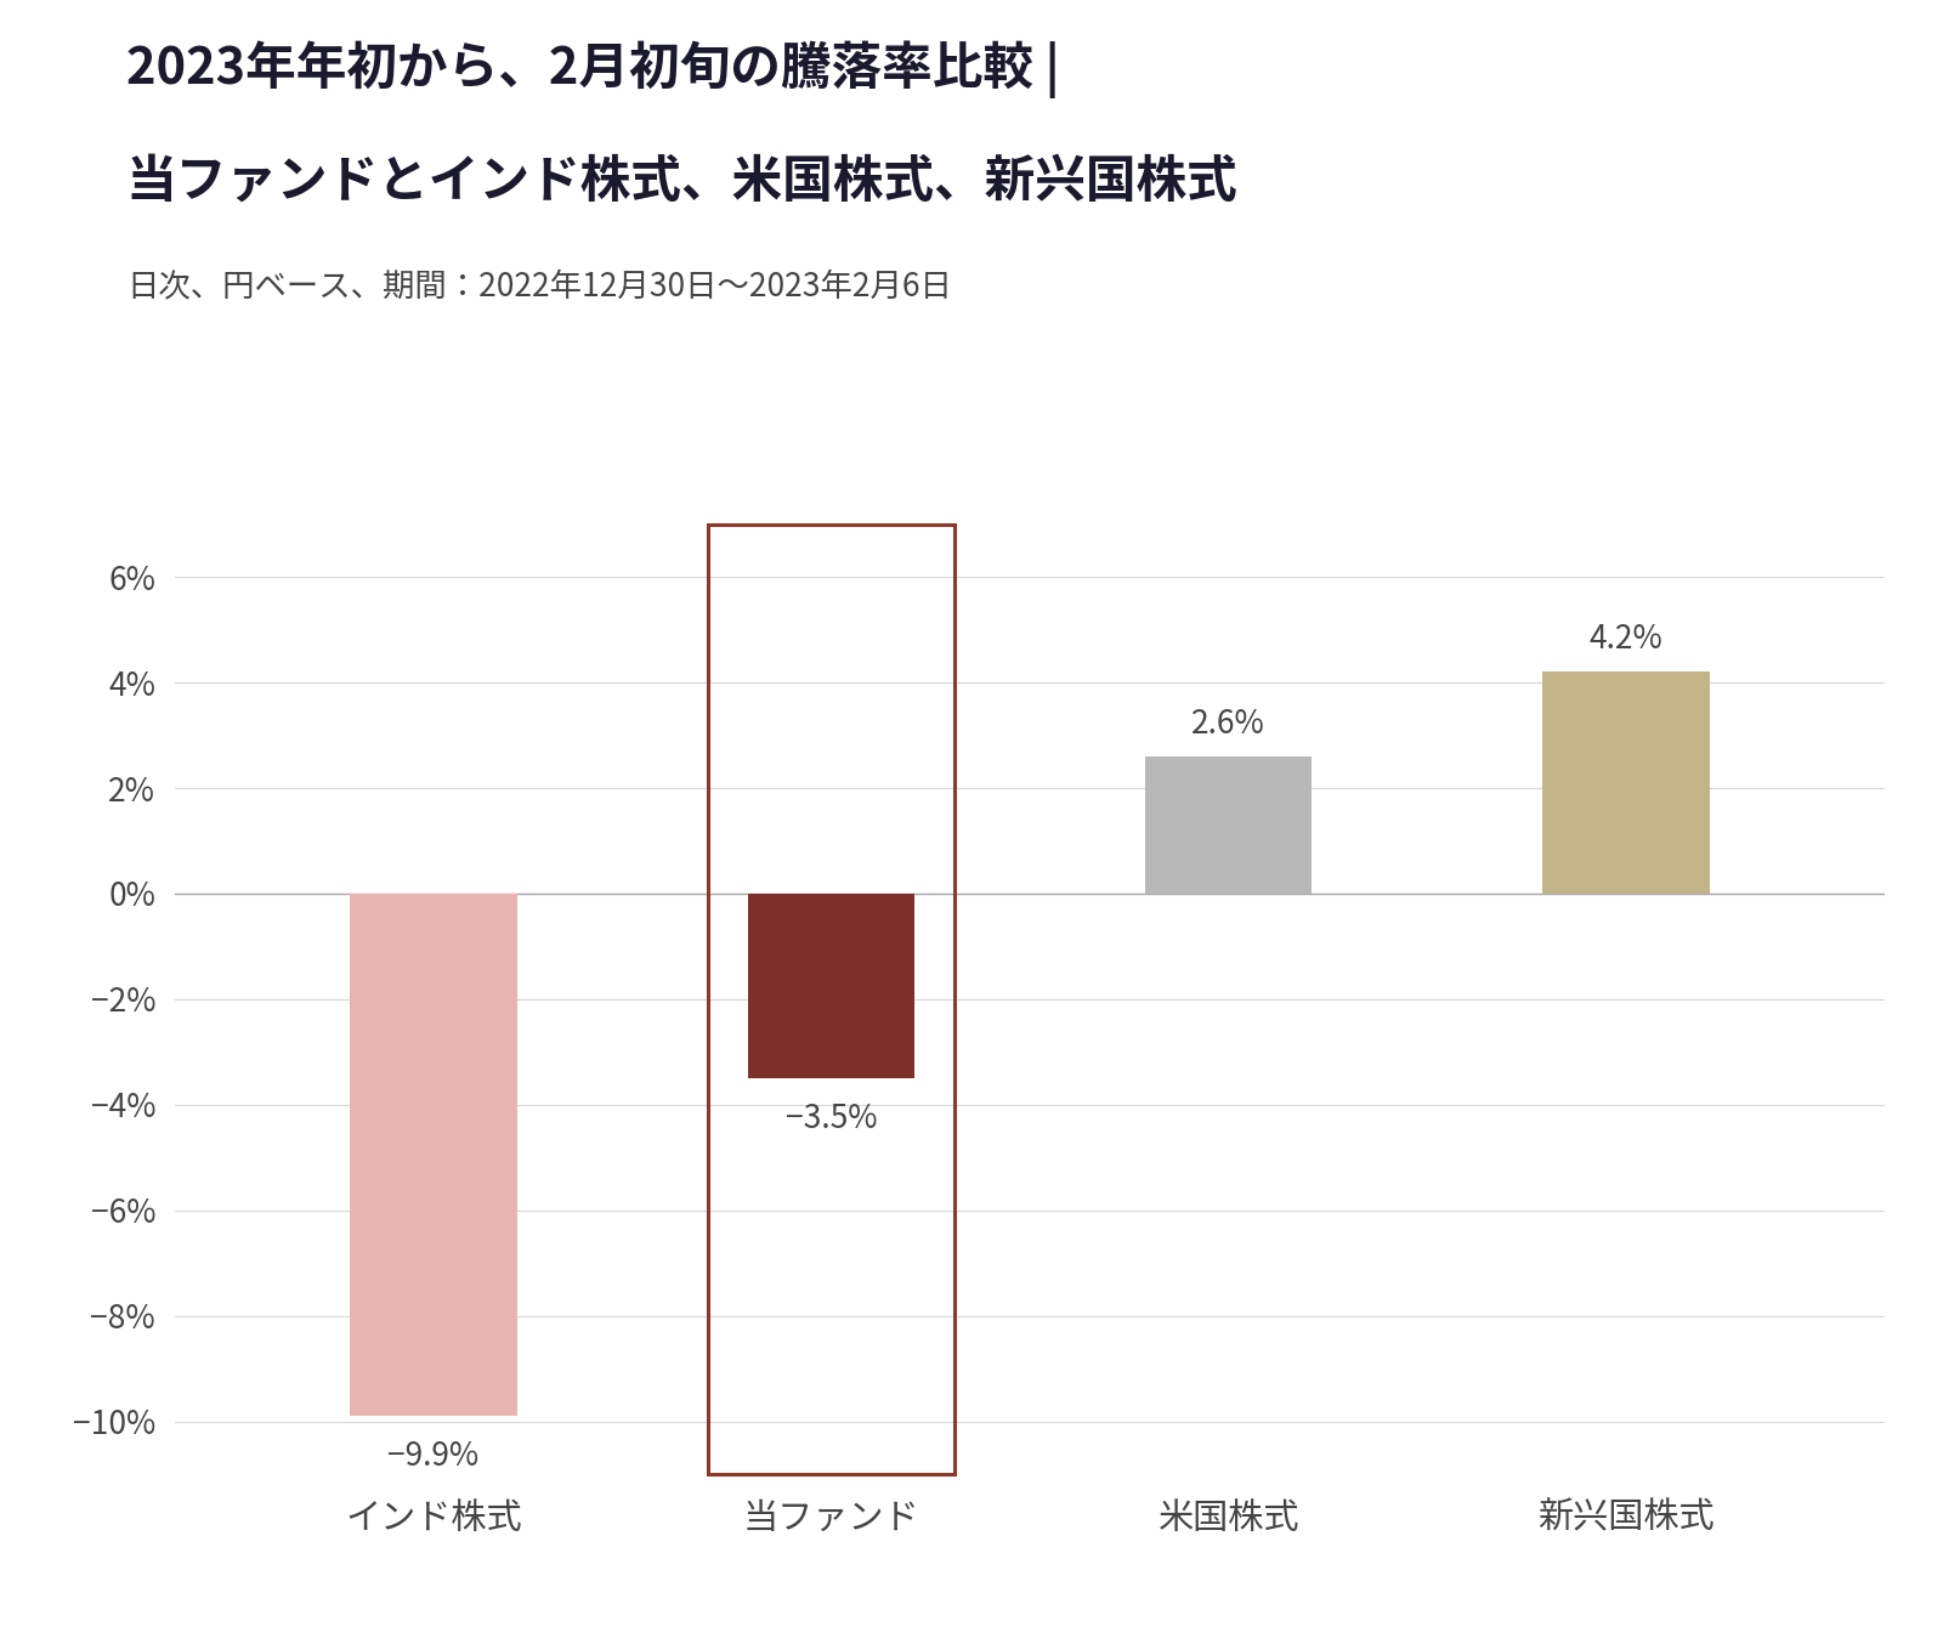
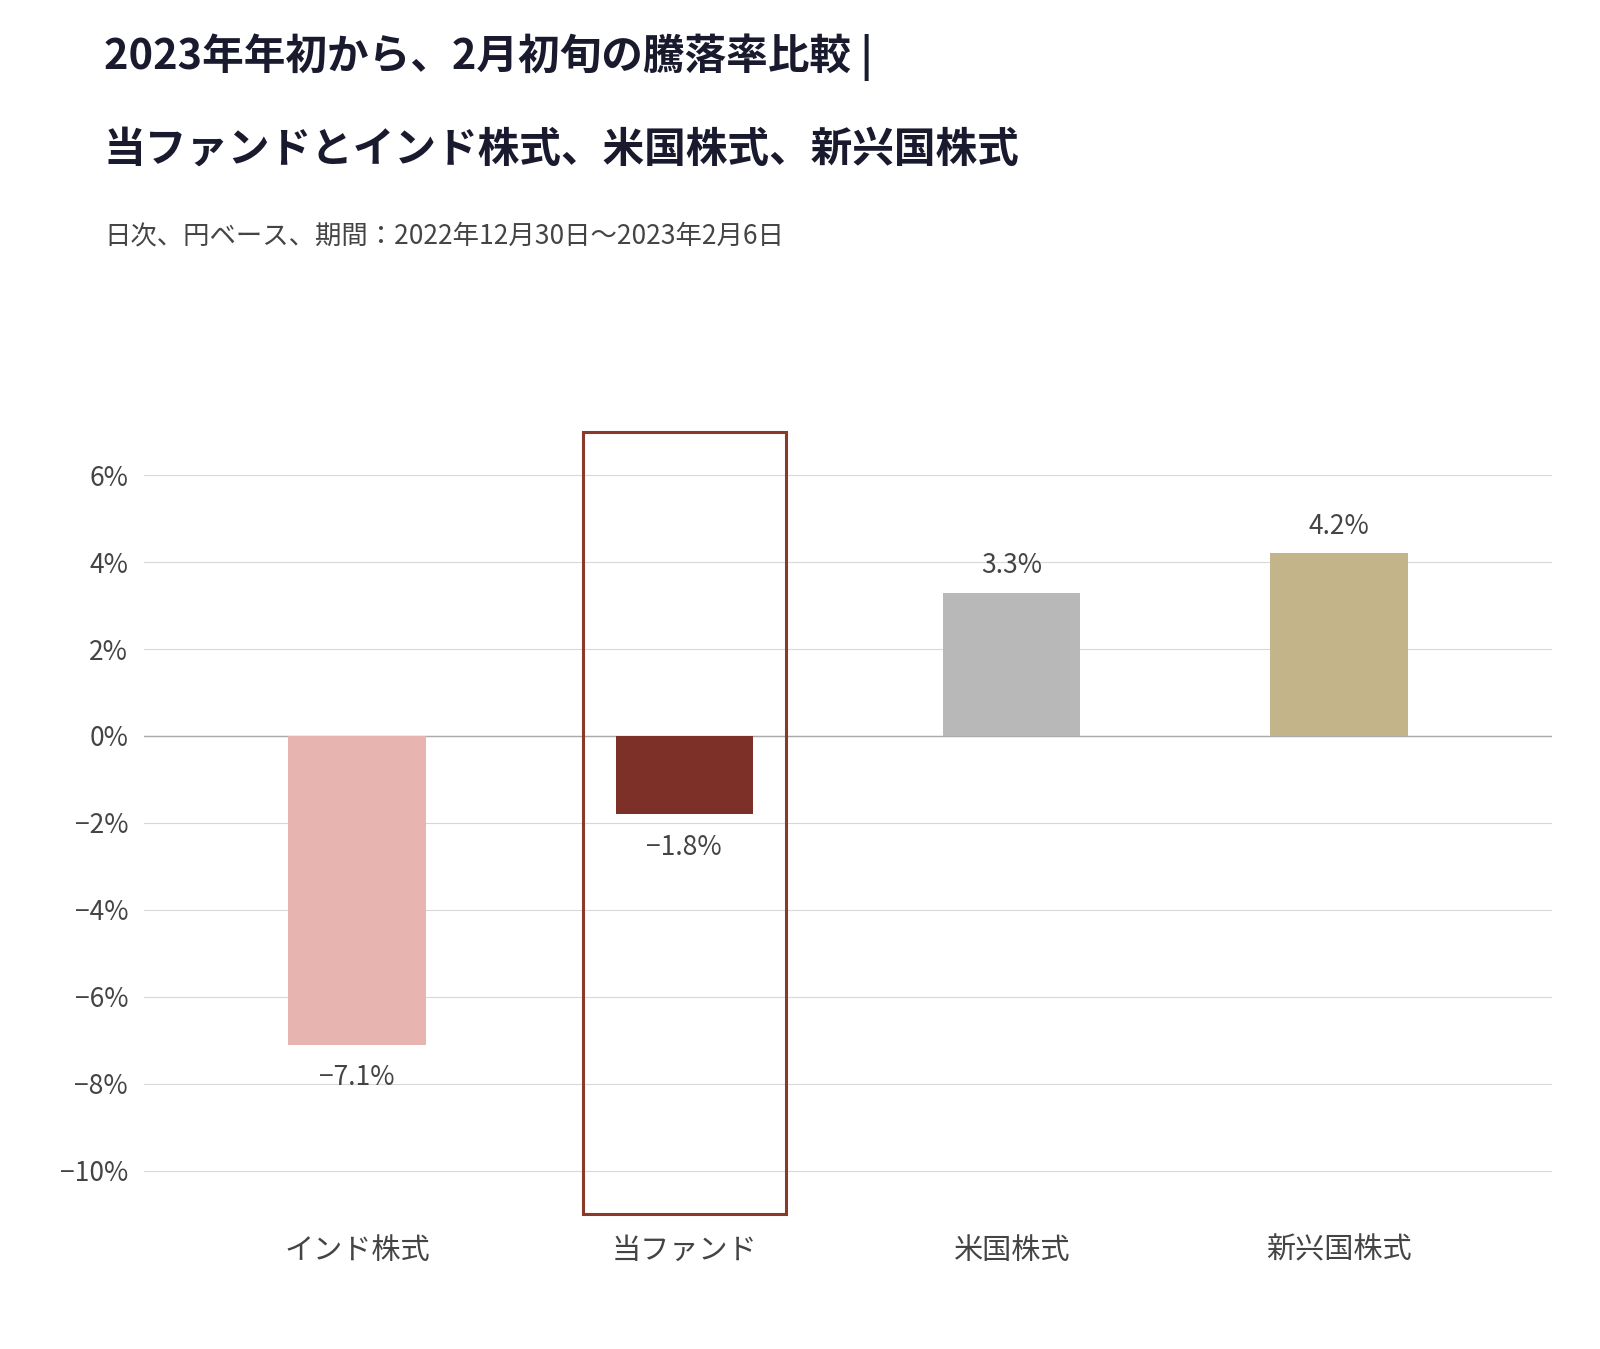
インド株式: −9.9% -> −7.1%
当ファンド: −3.5% -> −1.8%
米国株式: 2.6% -> 3.3%
